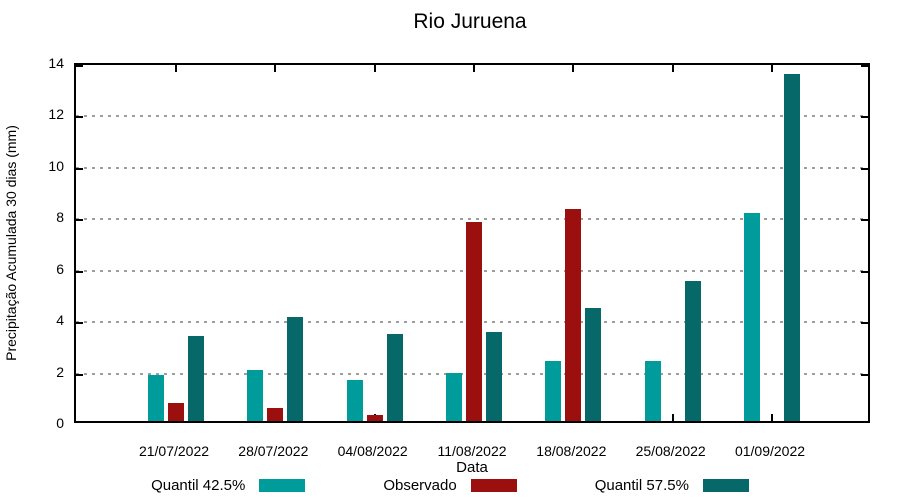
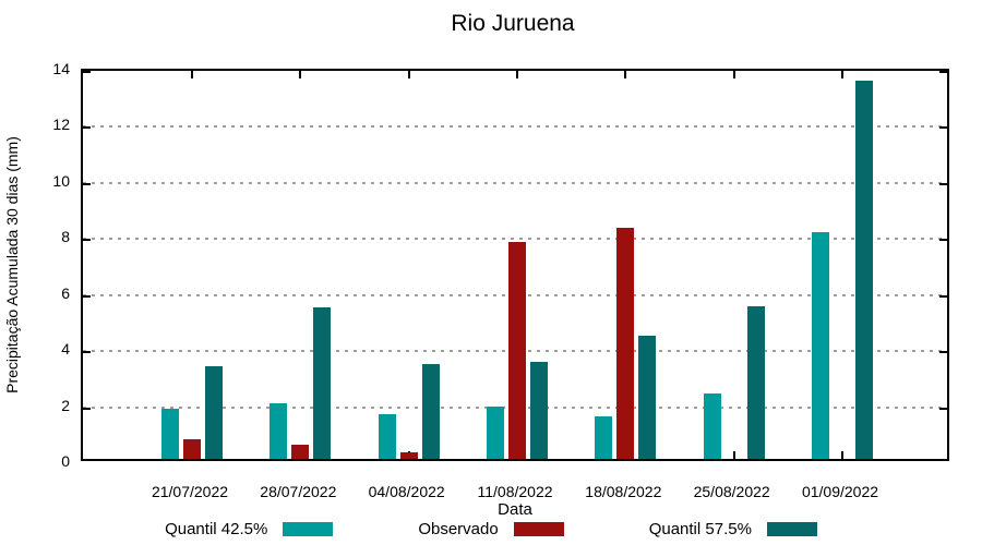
Quantil 57.5%/28/07/2022: 4.0 -> 5.4
Quantil 42.5%/18/08/2022: 2.4 -> 1.5
